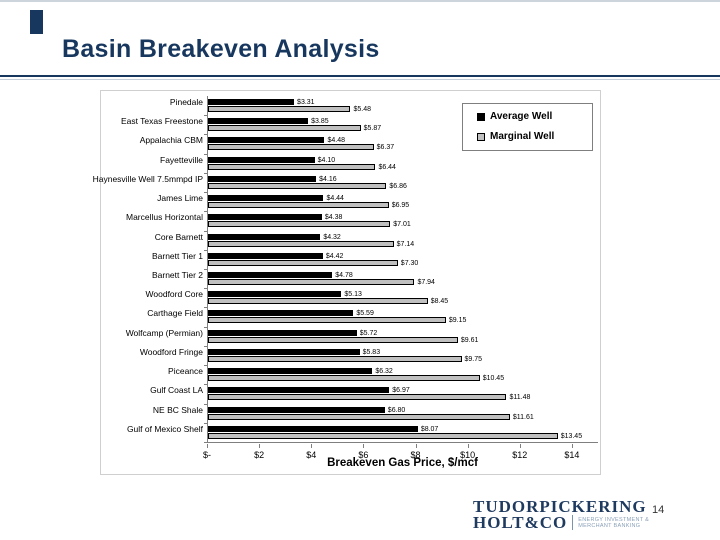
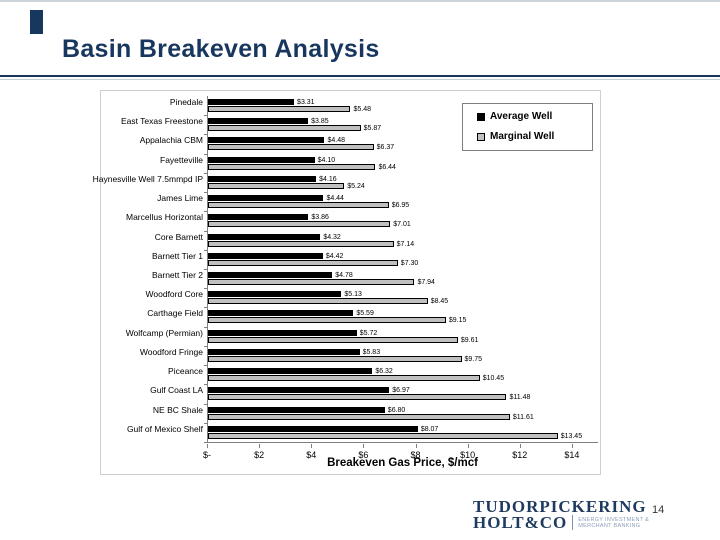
Marginal Well/Haynesville Well 7.5mmpd IP: $6.86 -> $5.24
Average Well/Marcellus Horizontal: $4.38 -> $3.86
